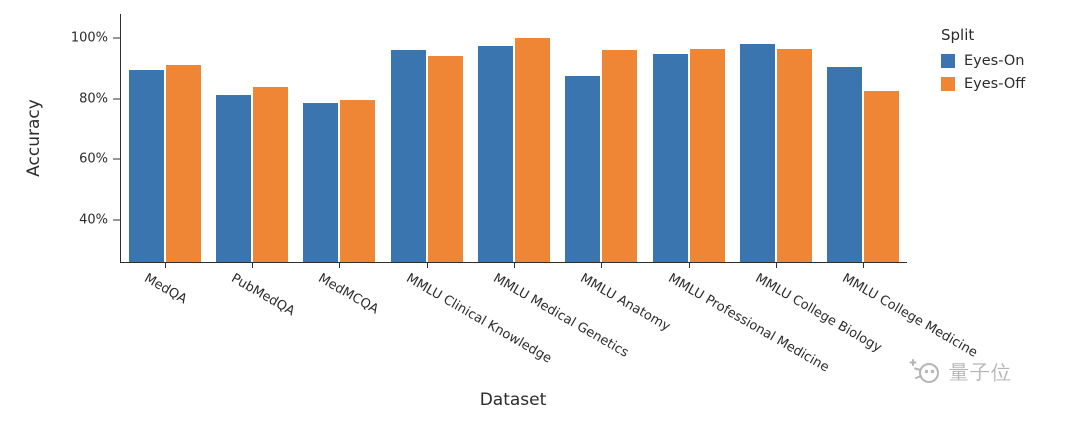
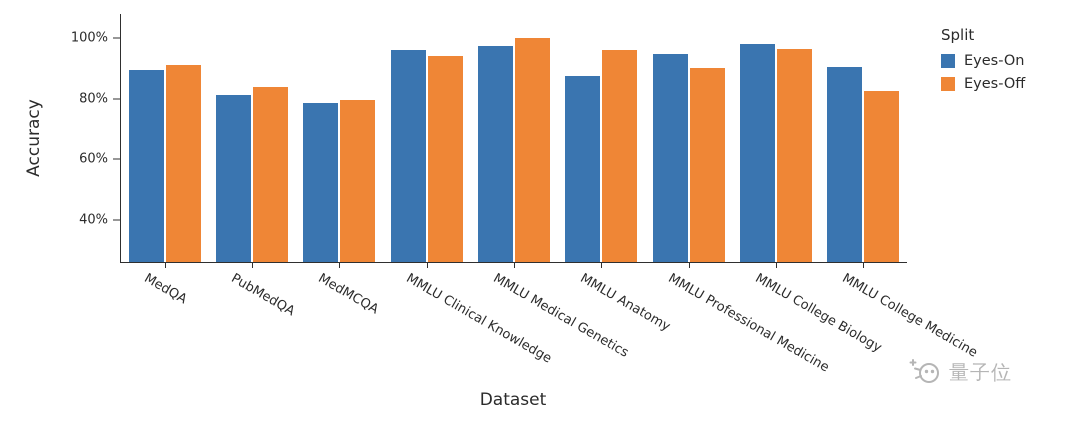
Eyes-Off/MMLU Professional Medicine: 96% -> 90%
